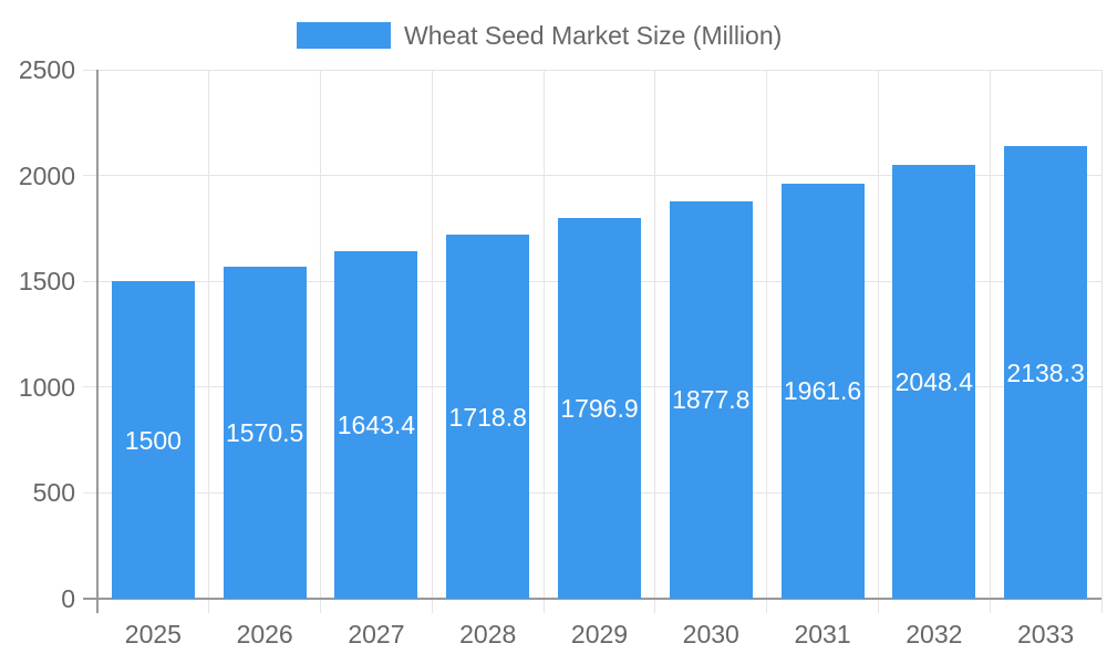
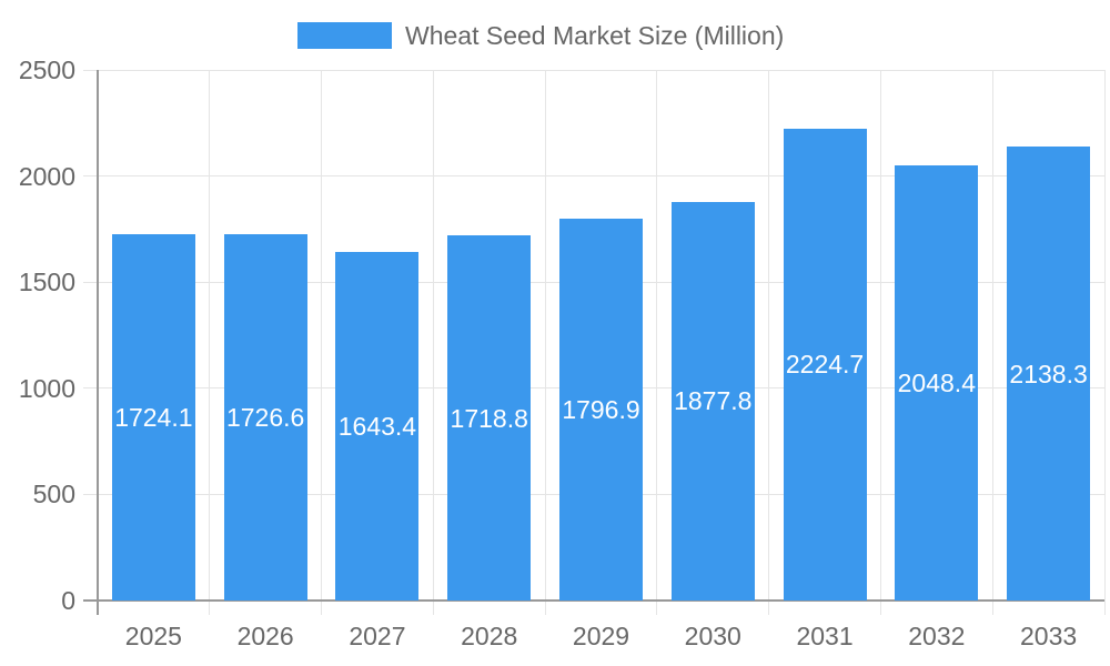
2025: 1500 -> 1724.1
2026: 1570.5 -> 1726.6
2031: 1961.6 -> 2224.7
